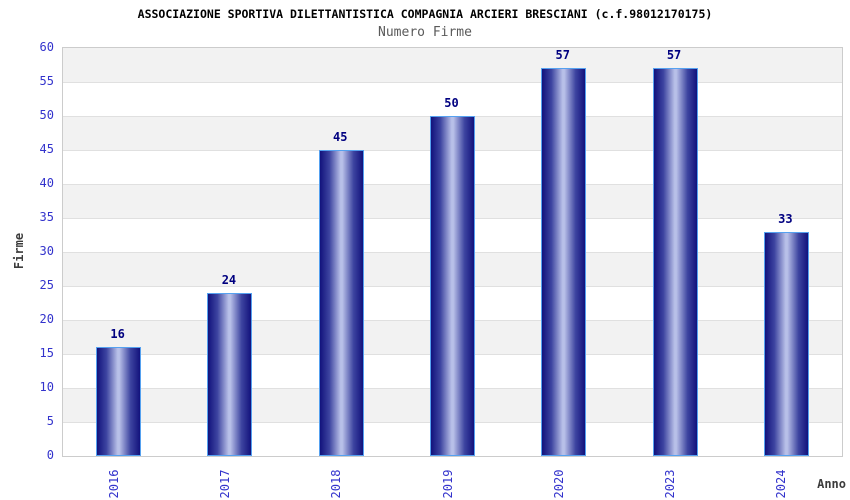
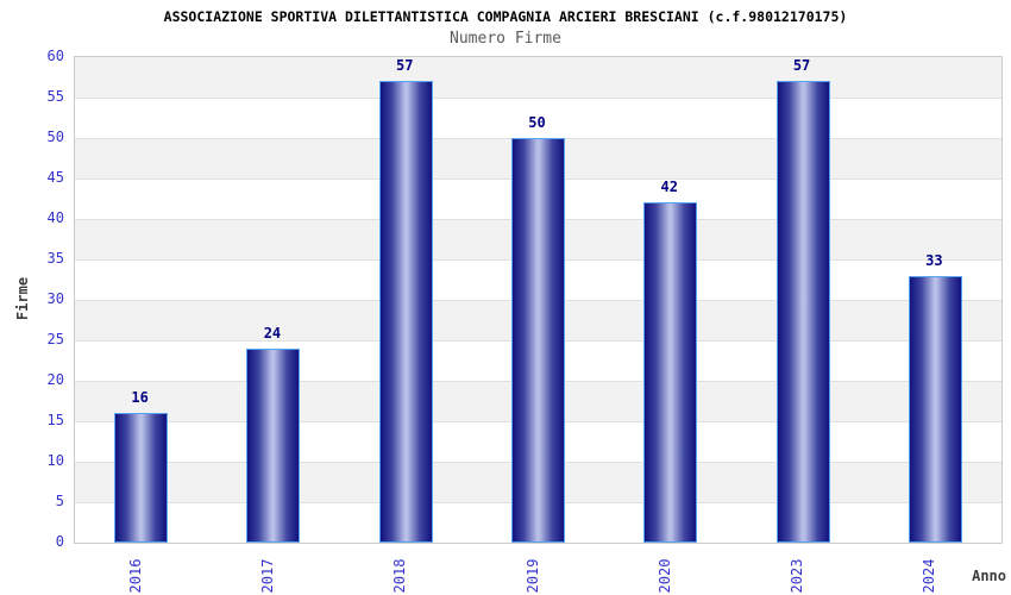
2018: 45 -> 57
2020: 57 -> 42
